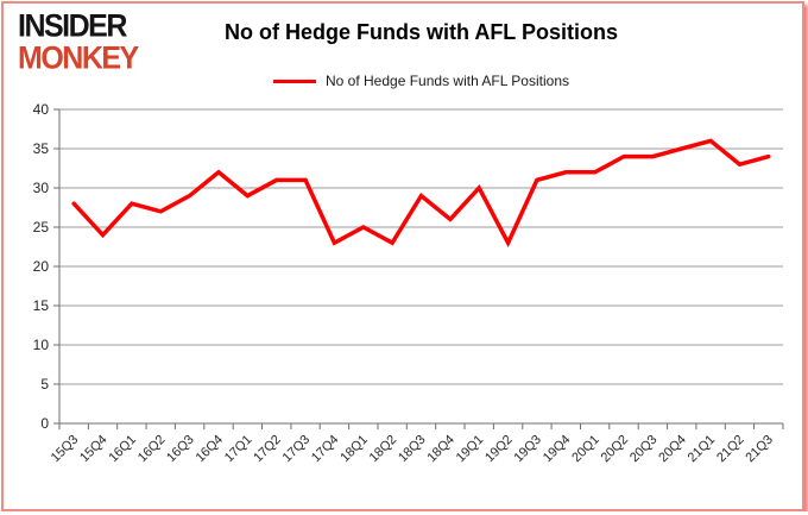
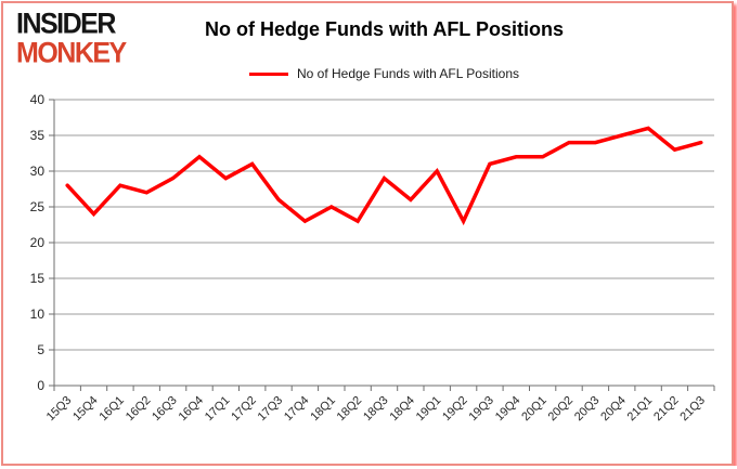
17Q3: 31 -> 26
